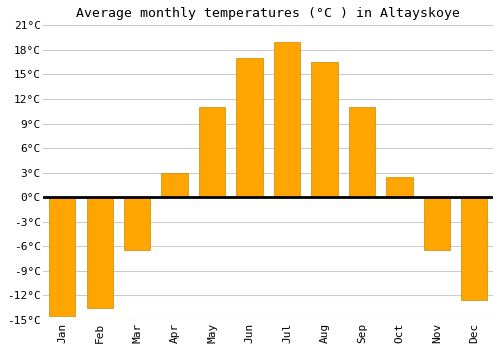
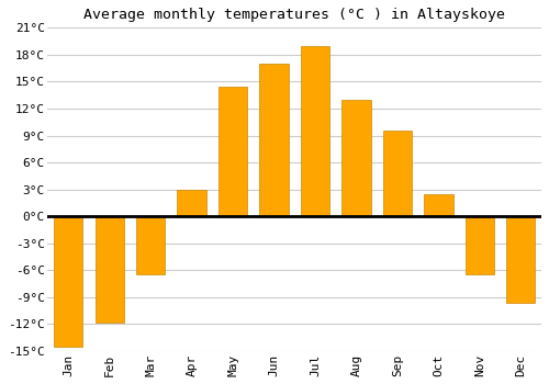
Feb: -13.5°C -> -11.8°C
May: 11.0°C -> 14.4°C
Aug: 16.5°C -> 13.0°C
Sep: 11.0°C -> 9.6°C
Dec: -12.5°C -> -9.6°C
